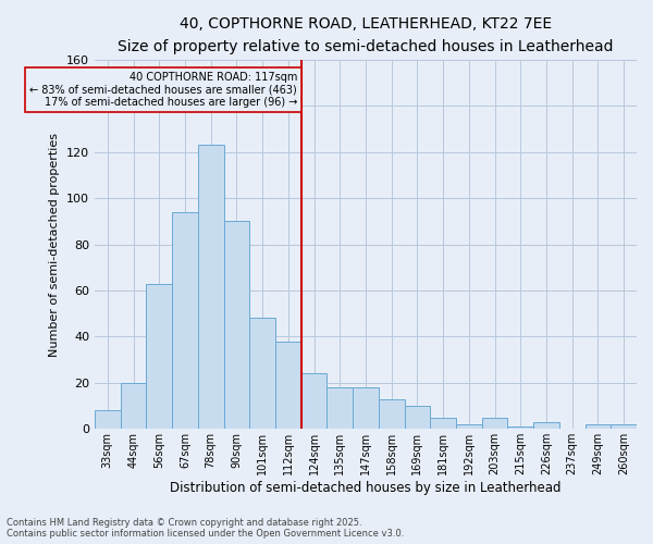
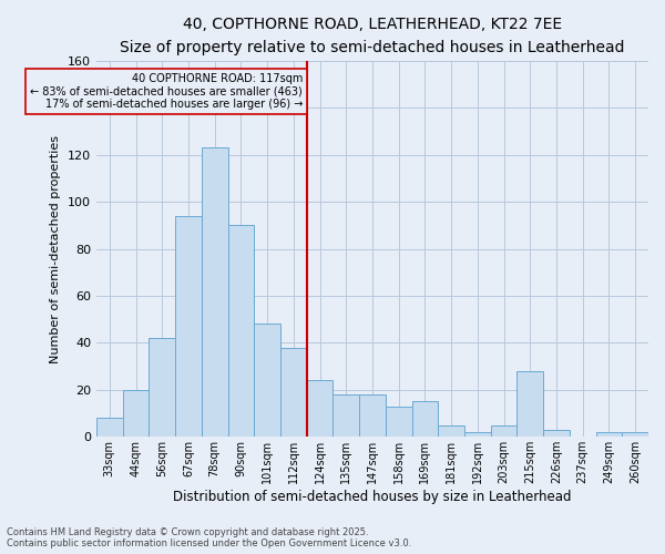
56sqm: 63 -> 42
169sqm: 10 -> 15
215sqm: 1 -> 28
